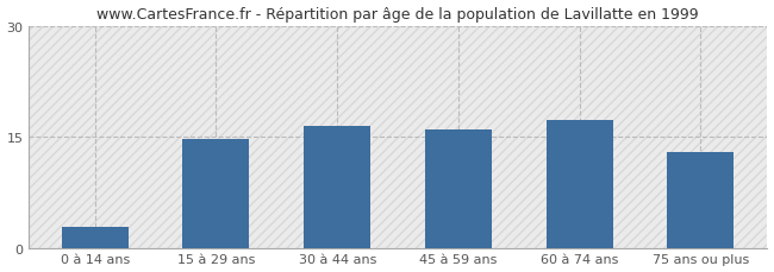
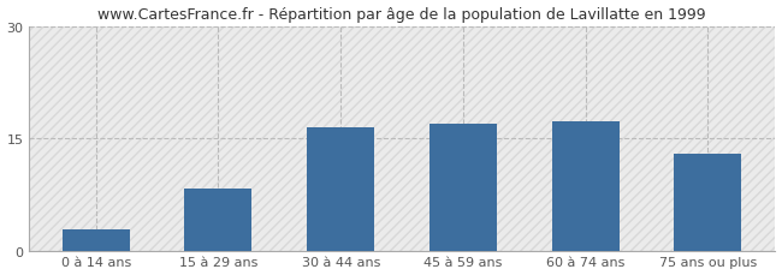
15 à 29 ans: 14.7 -> 8.4
45 à 59 ans: 16.0 -> 17.0
